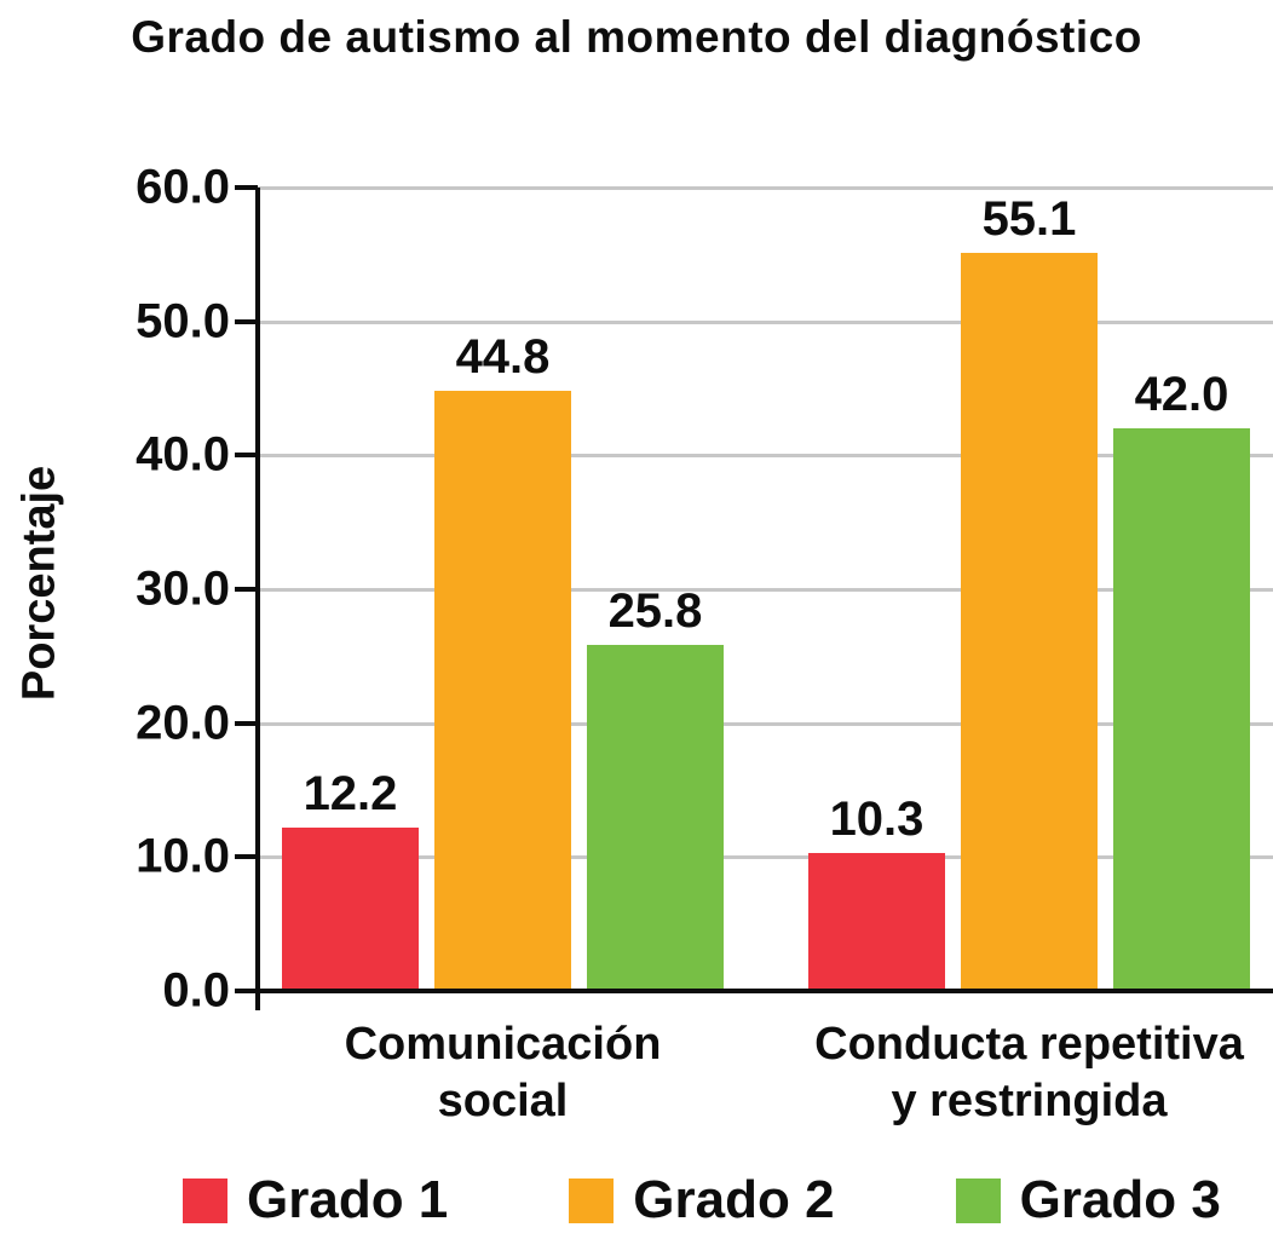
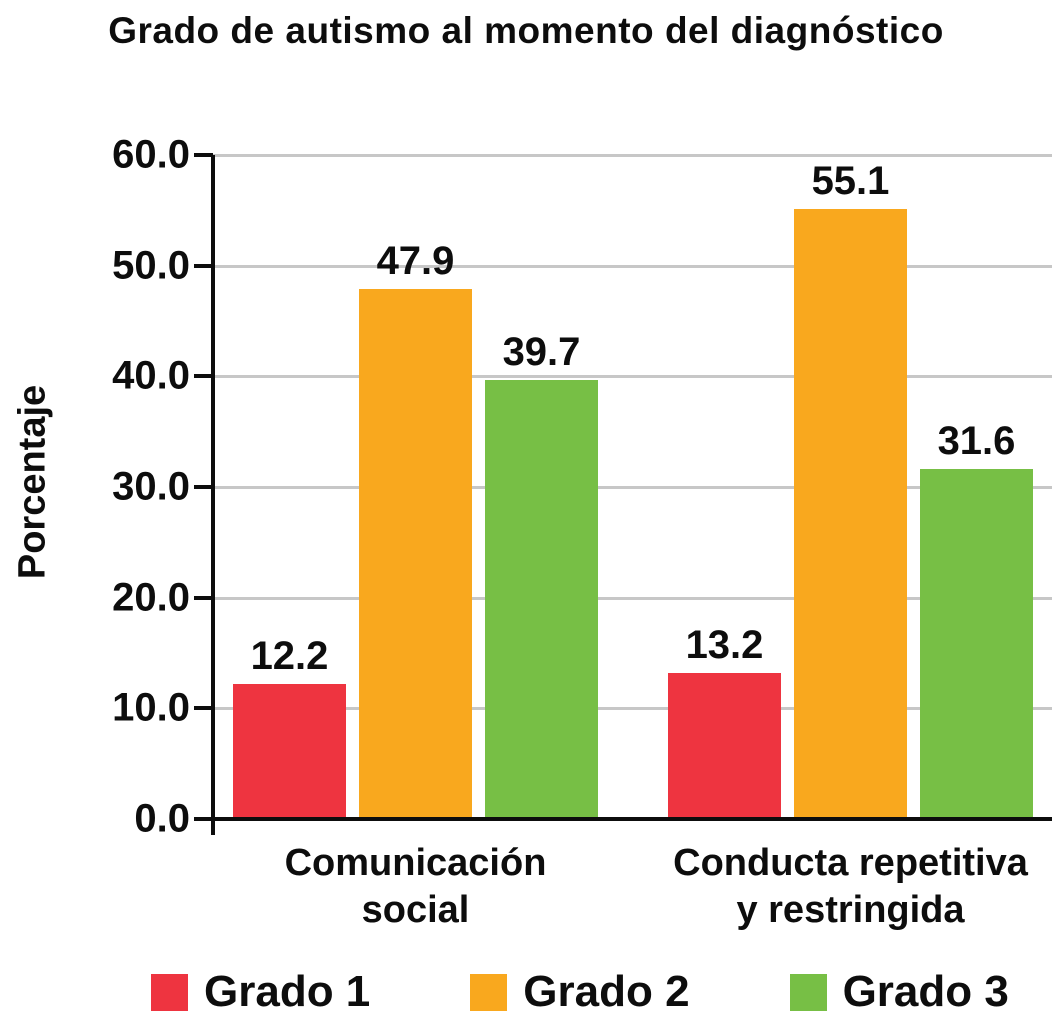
Grado 2/Comunicación social: 44.8 -> 47.9
Grado 3/Comunicación social: 25.8 -> 39.7
Grado 1/Conducta repetitiva y restringida: 10.3 -> 13.2
Grado 3/Conducta repetitiva y restringida: 42.0 -> 31.6
